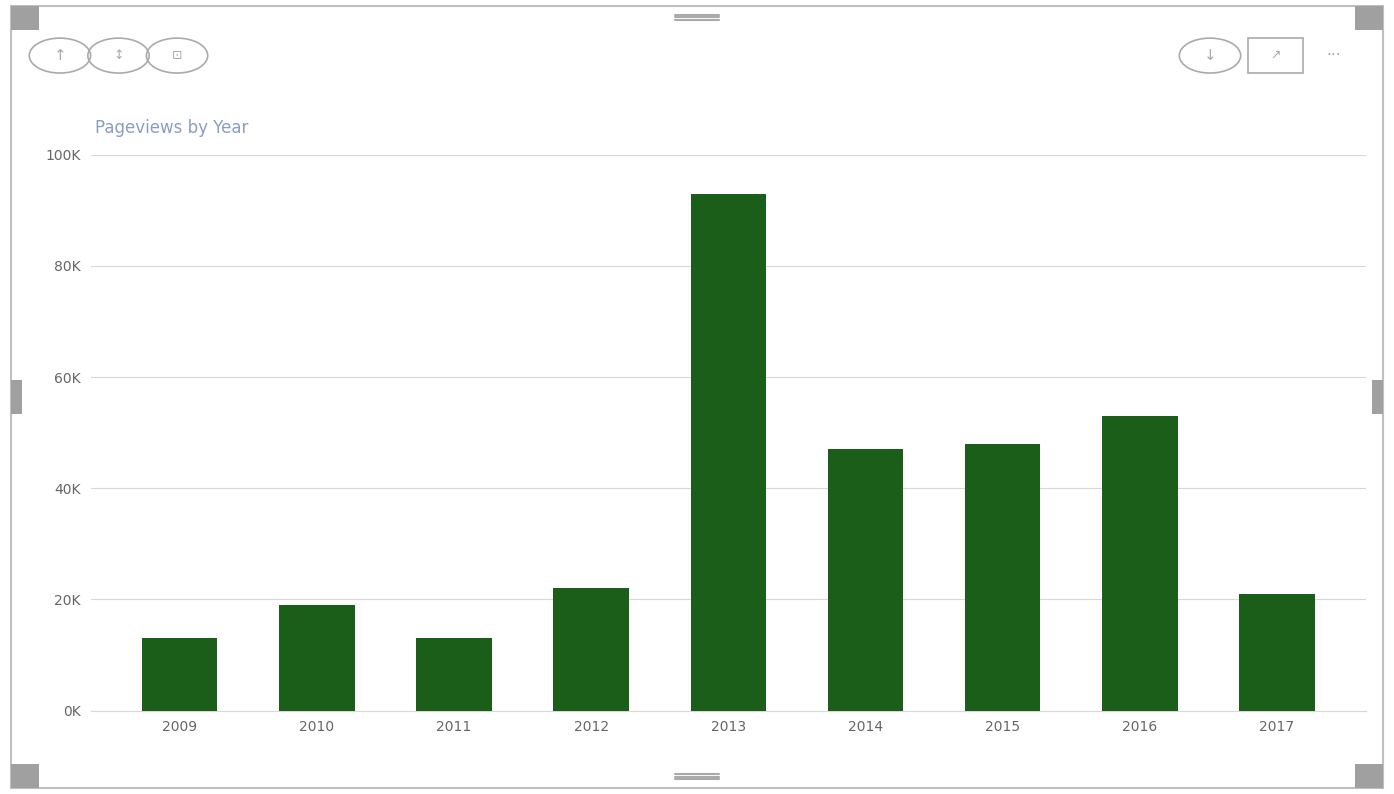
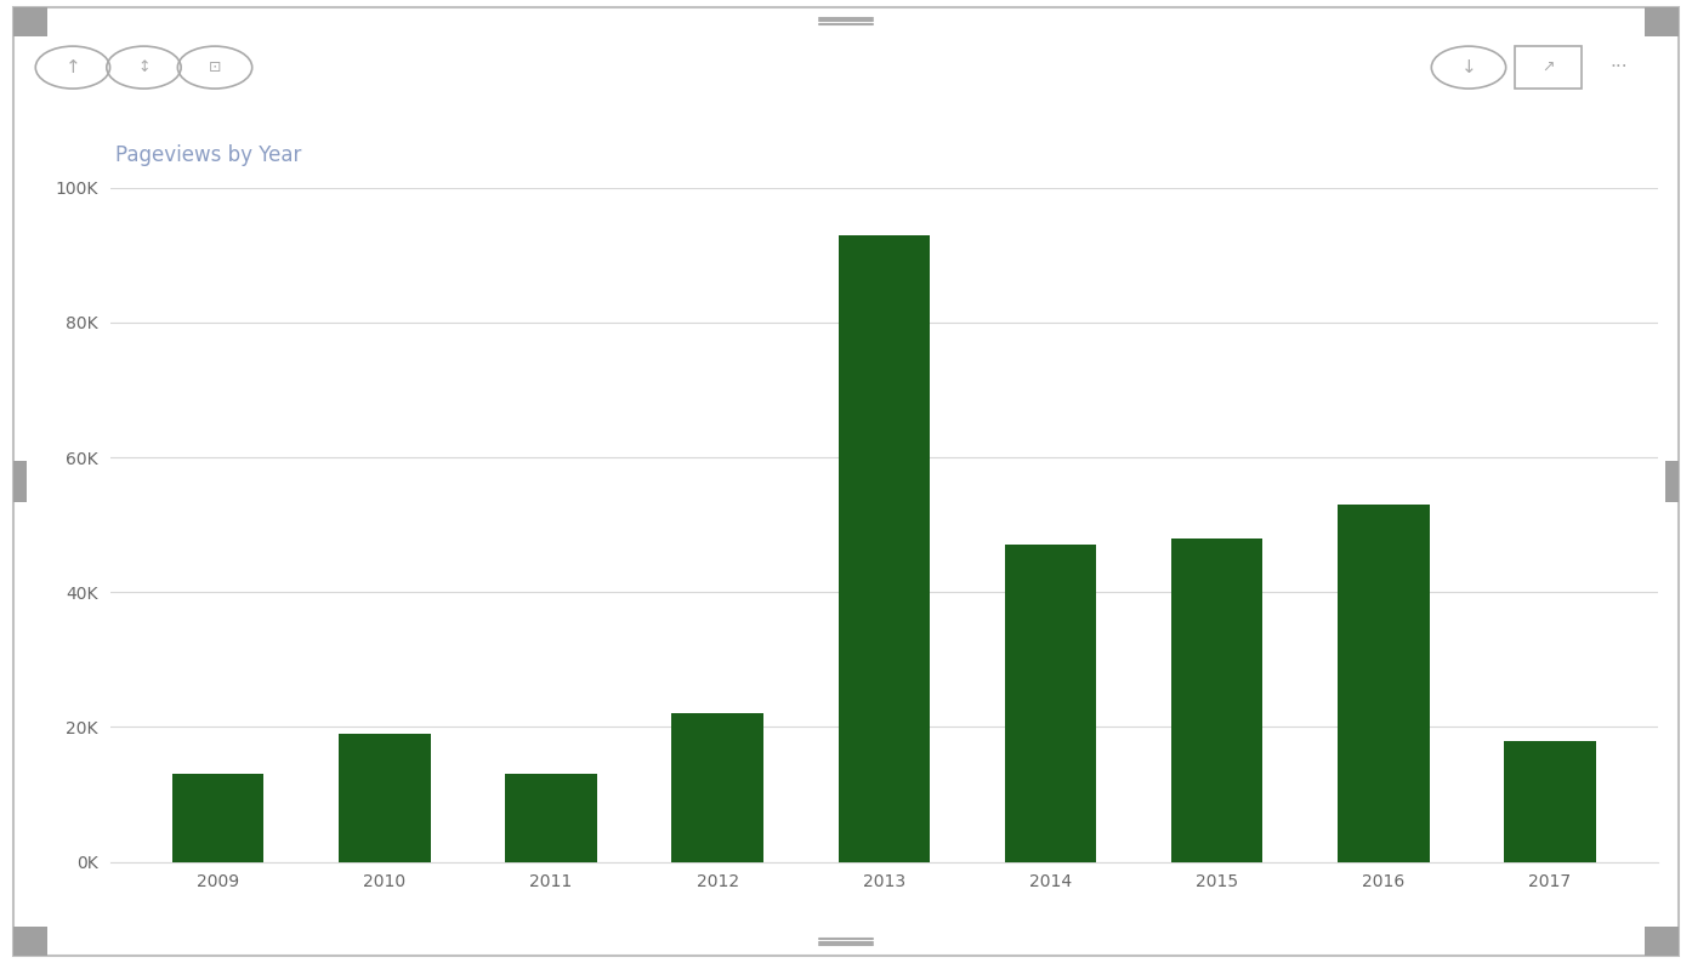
2017: 21K -> 18K
